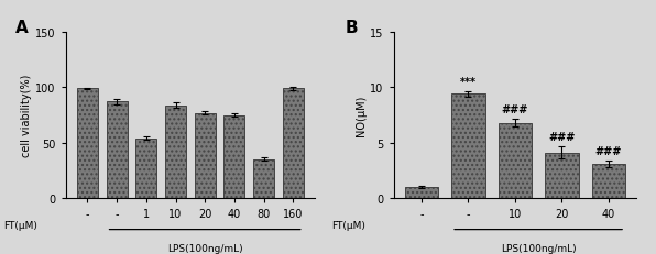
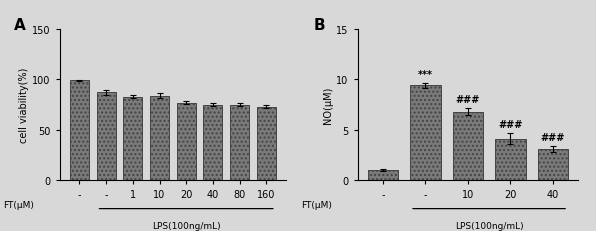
1: 54 -> 83
80: 35 -> 75
160: 99 -> 73
